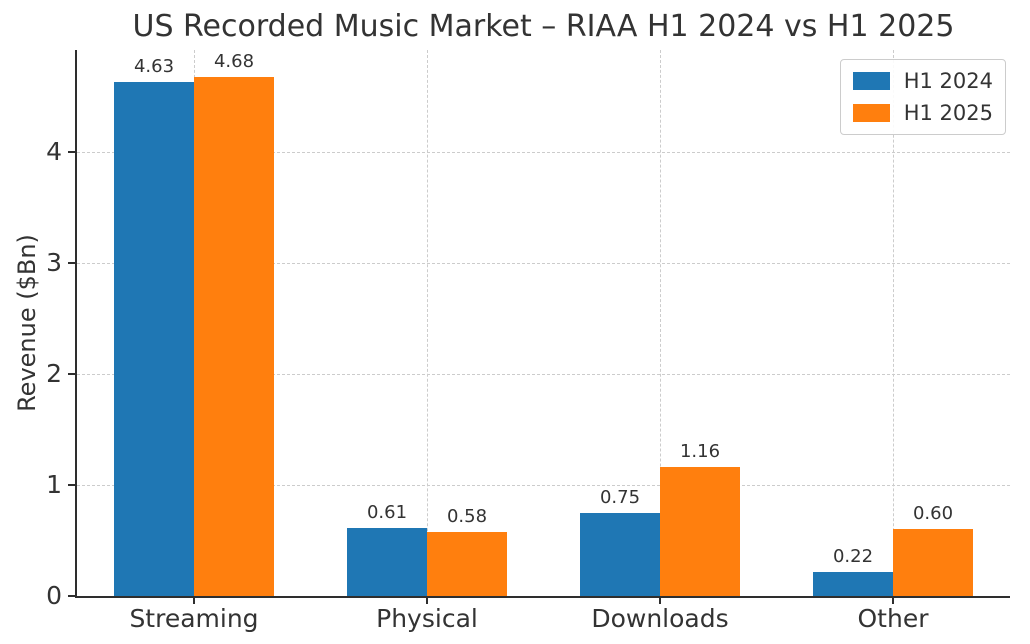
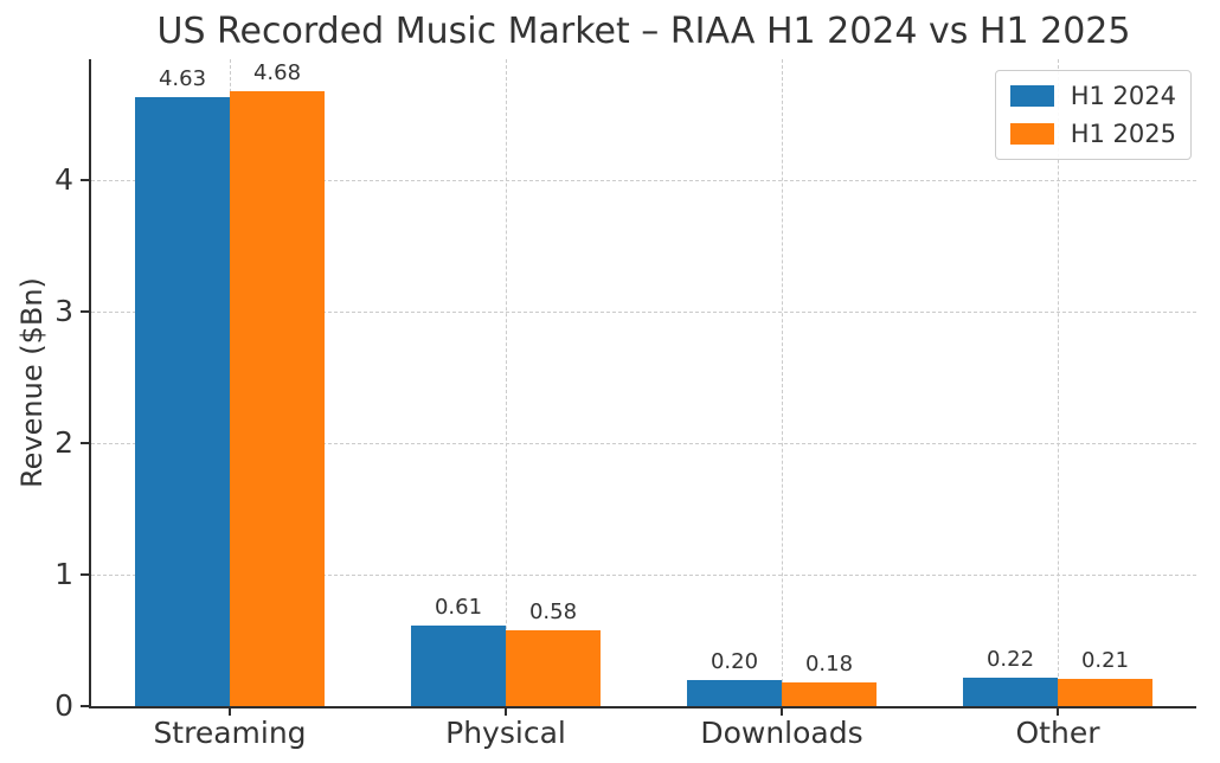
H1 2024/Downloads: 0.75 -> 0.20
H1 2025/Downloads: 1.16 -> 0.18
H1 2025/Other: 0.60 -> 0.21
